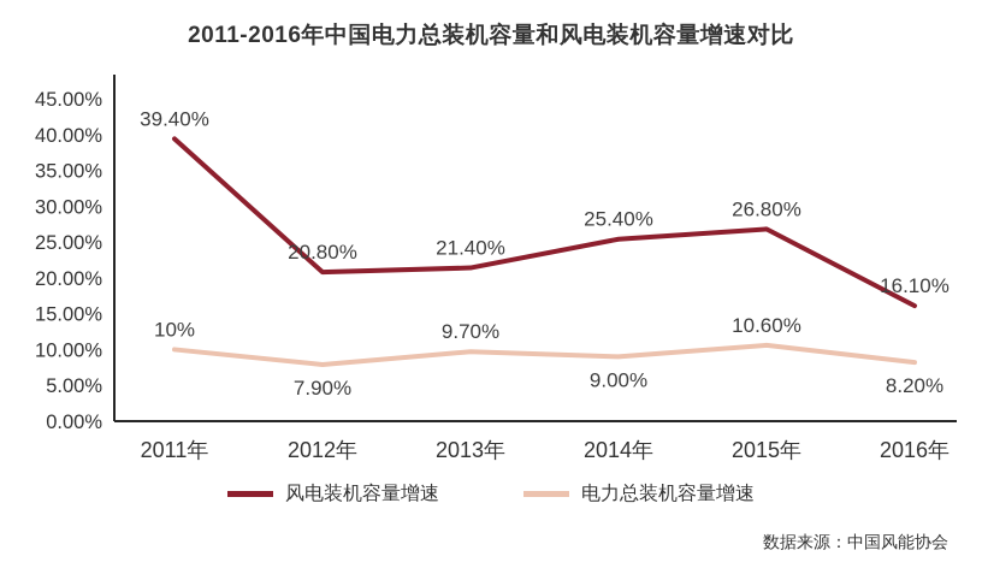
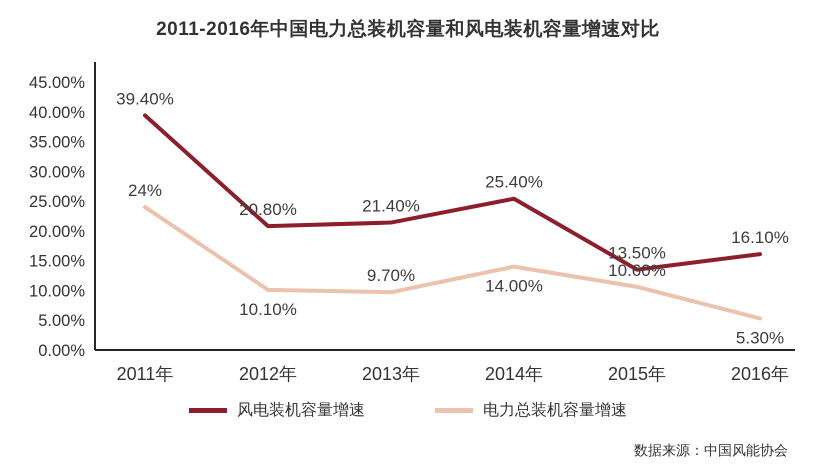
电力总装机容量增速/2011年: 10% -> 24%
电力总装机容量增速/2012年: 7.90% -> 10.10%
电力总装机容量增速/2014年: 9.00% -> 14.00%
风电装机容量增速/2015年: 26.80% -> 13.50%
电力总装机容量增速/2016年: 8.20% -> 5.30%
